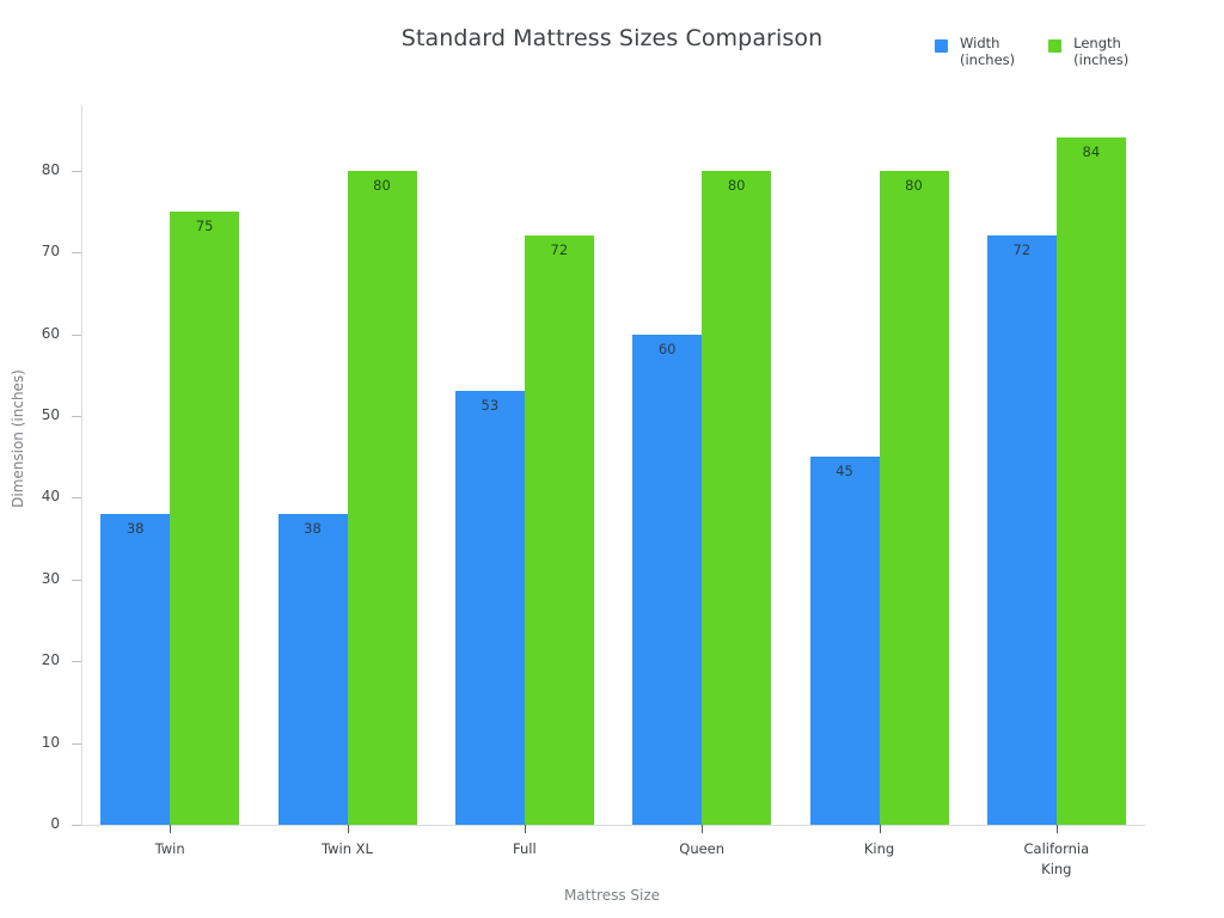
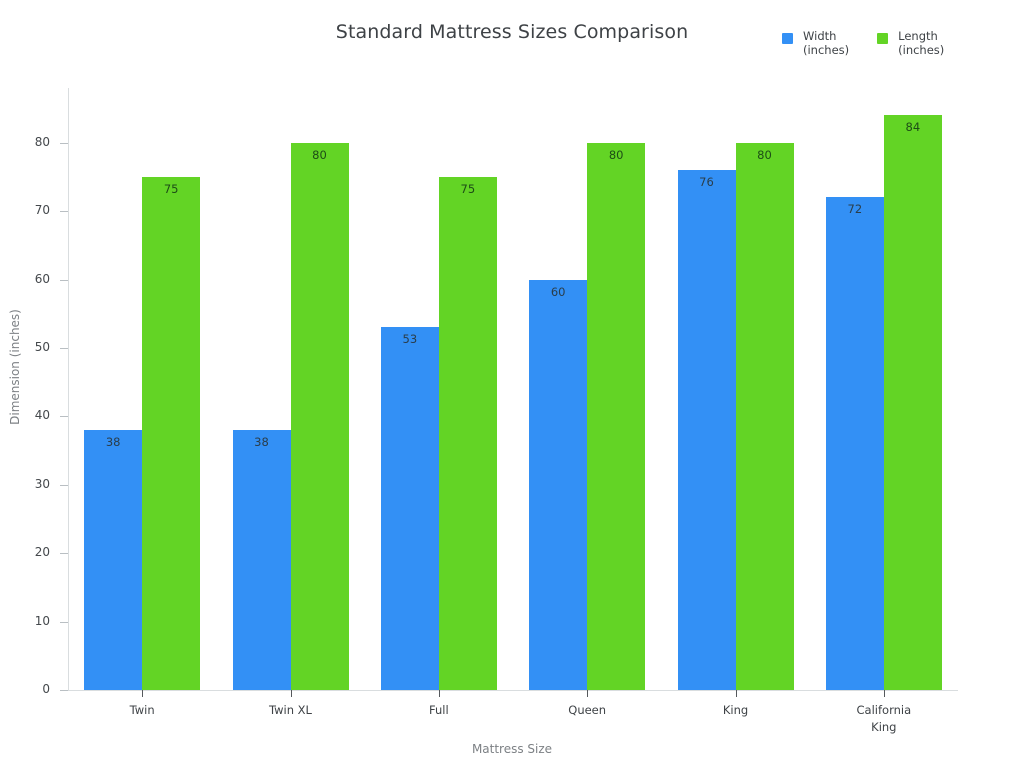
Length (inches)/Full: 72 -> 75
Width (inches)/King: 45 -> 76
